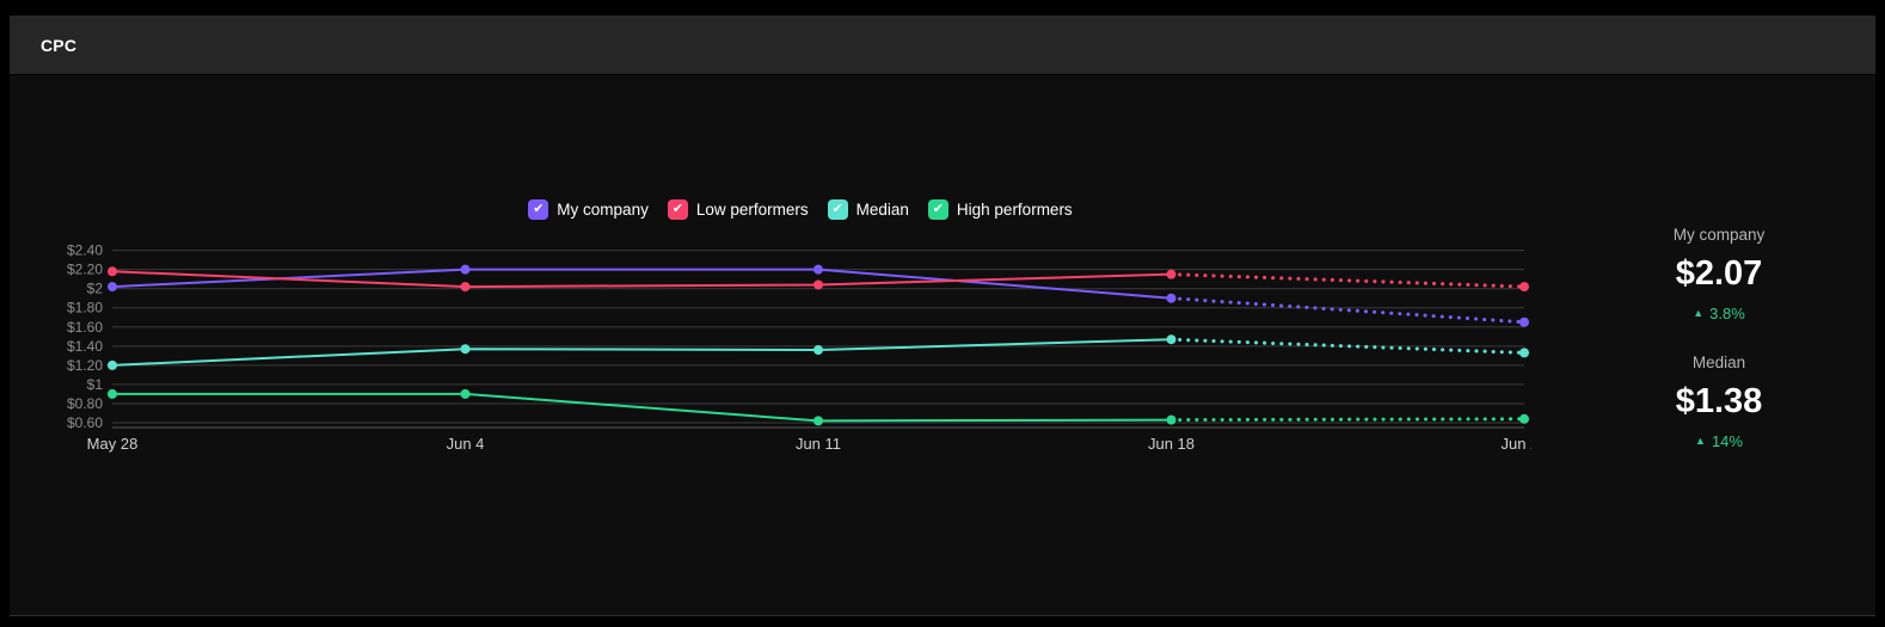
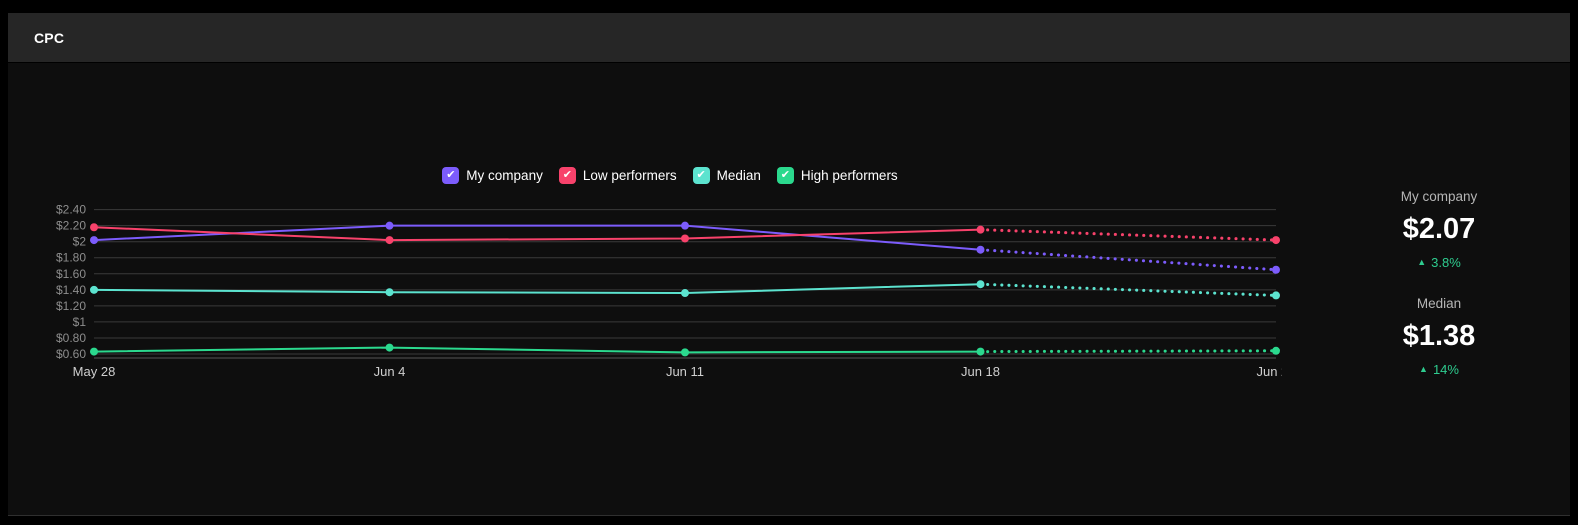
Median/May 28: $1.2 -> $1.4
High performers/May 28: $0.9 -> $0.6
High performers/Jun 4: $0.9 -> $0.7
